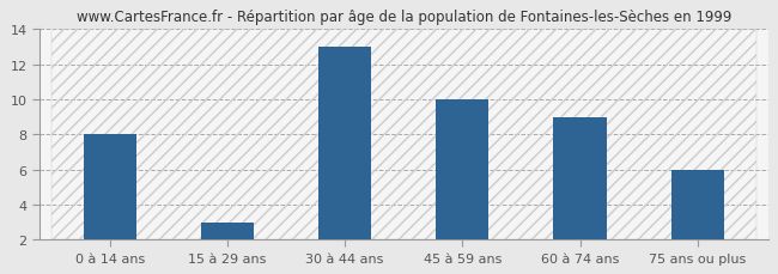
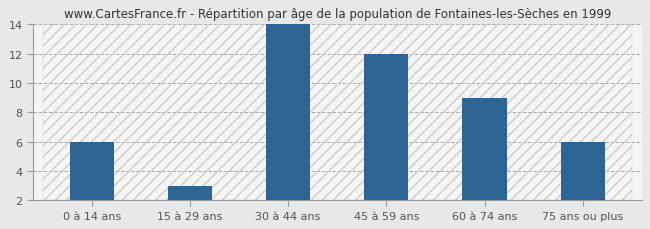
0 à 14 ans: 8 -> 6
30 à 44 ans: 13 -> 14
45 à 59 ans: 10 -> 12
